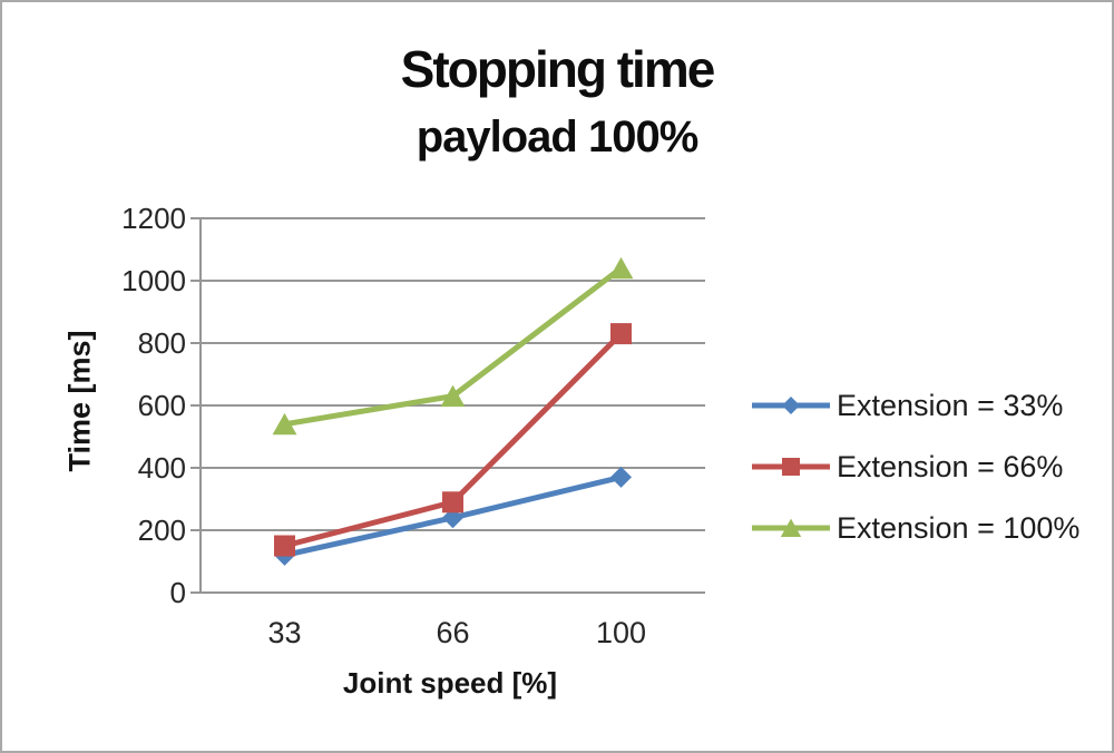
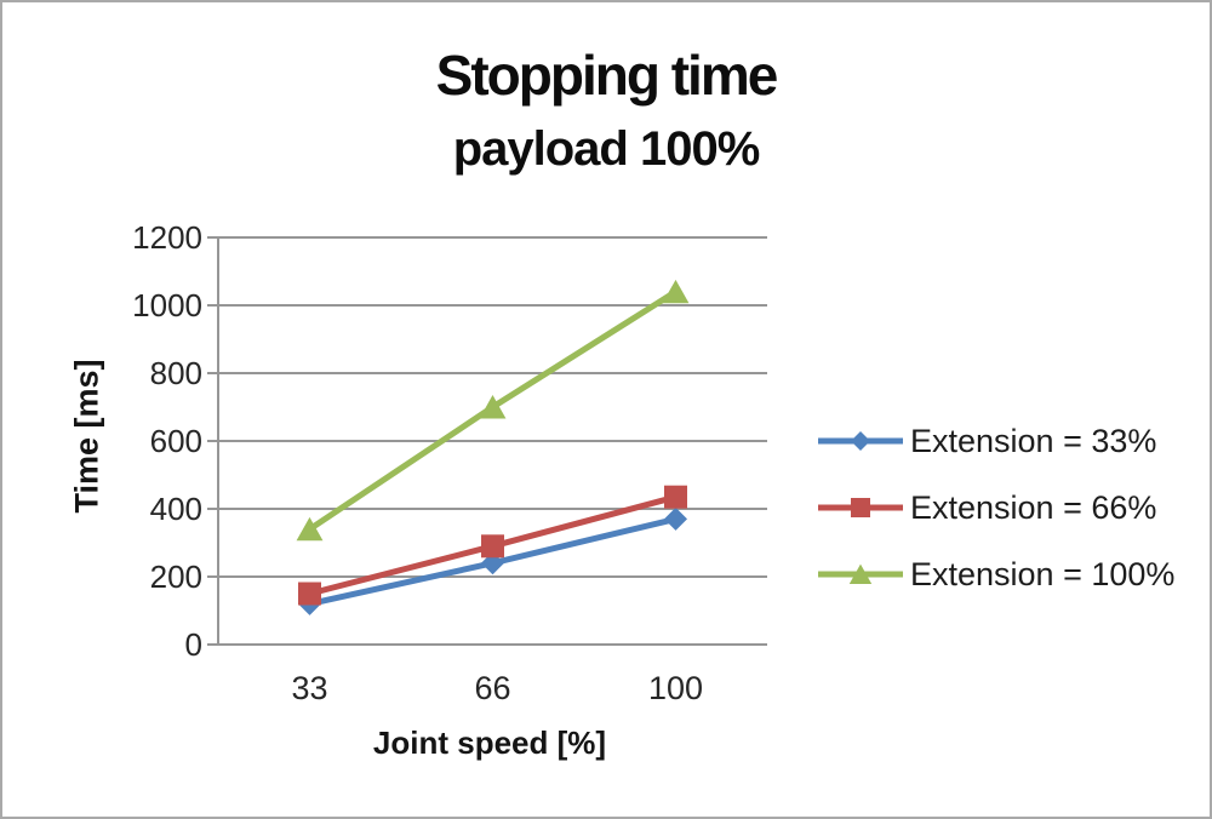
Extension = 100%/33: 540 -> 340
Extension = 100%/66: 630 -> 700
Extension = 66%/100: 830 -> 440
